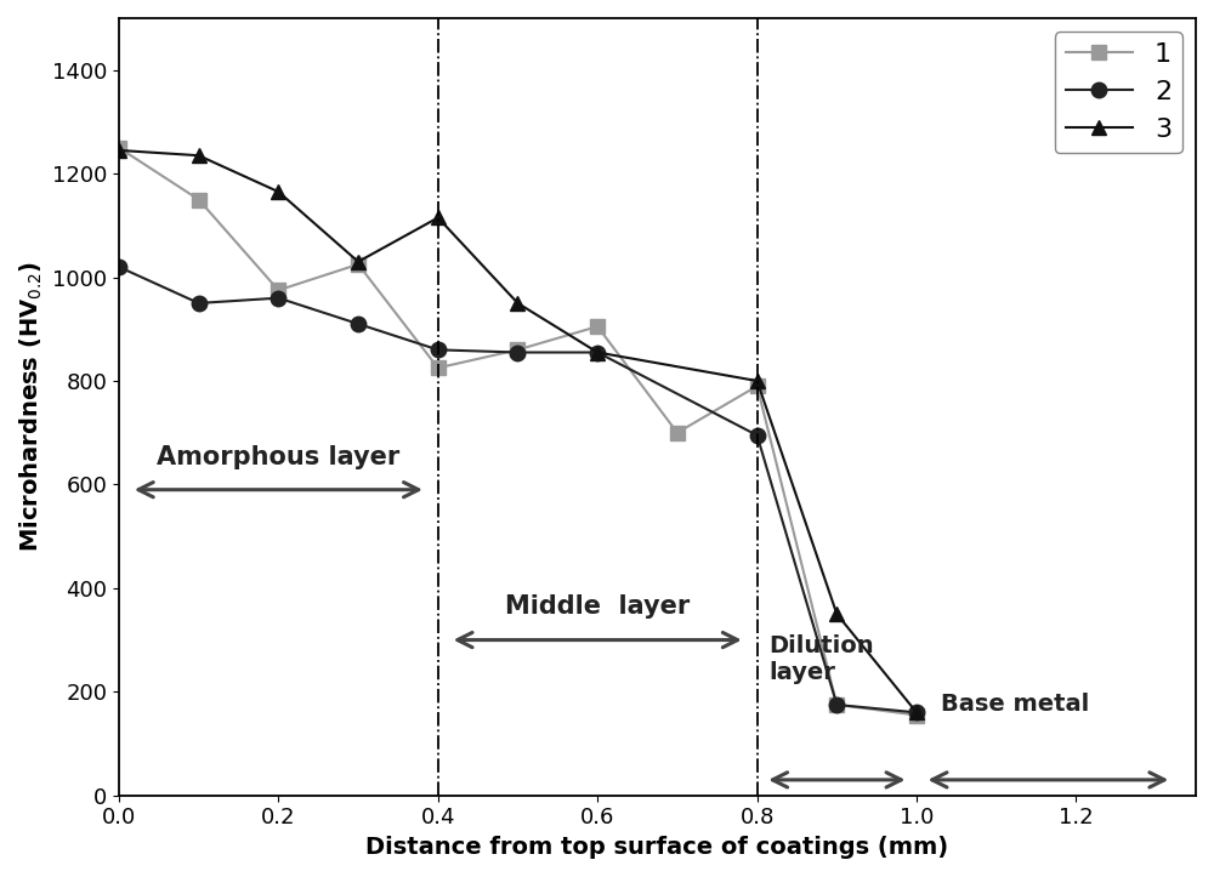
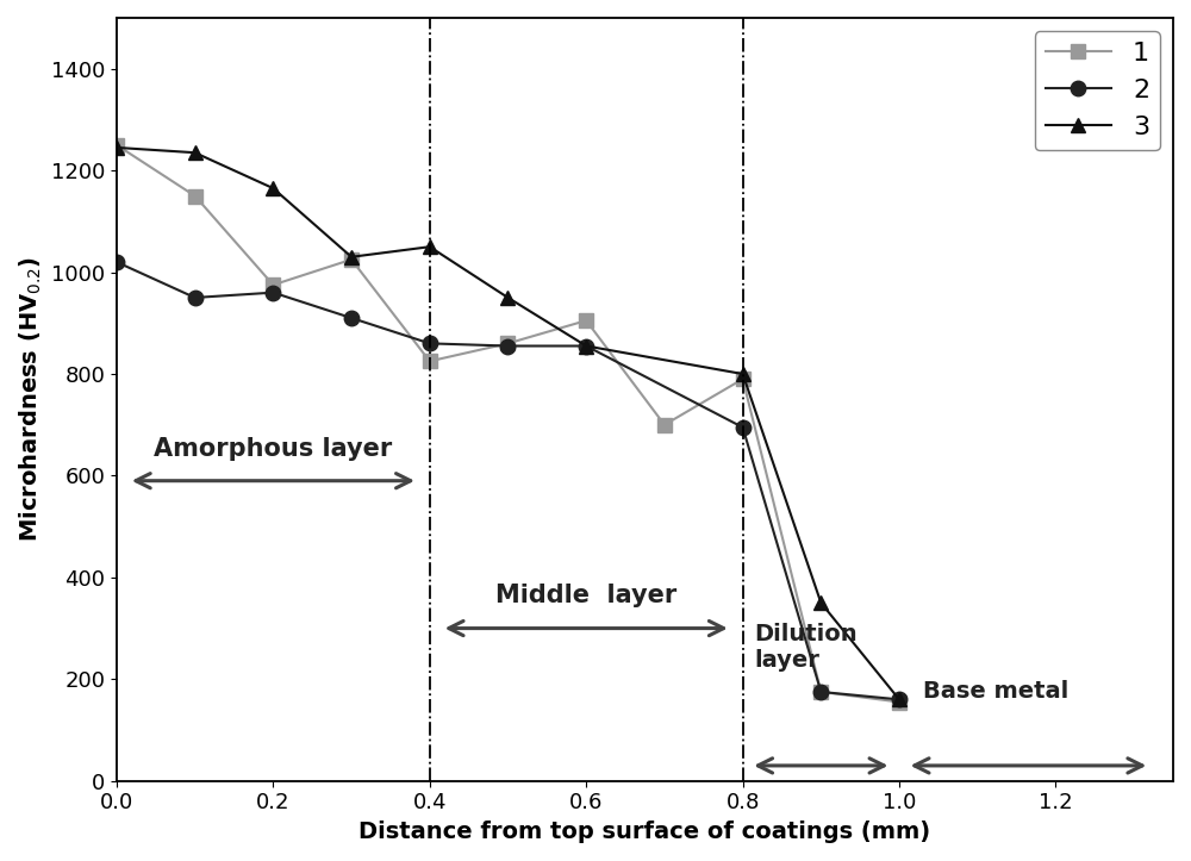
3/0.4: 1115 -> 1050
